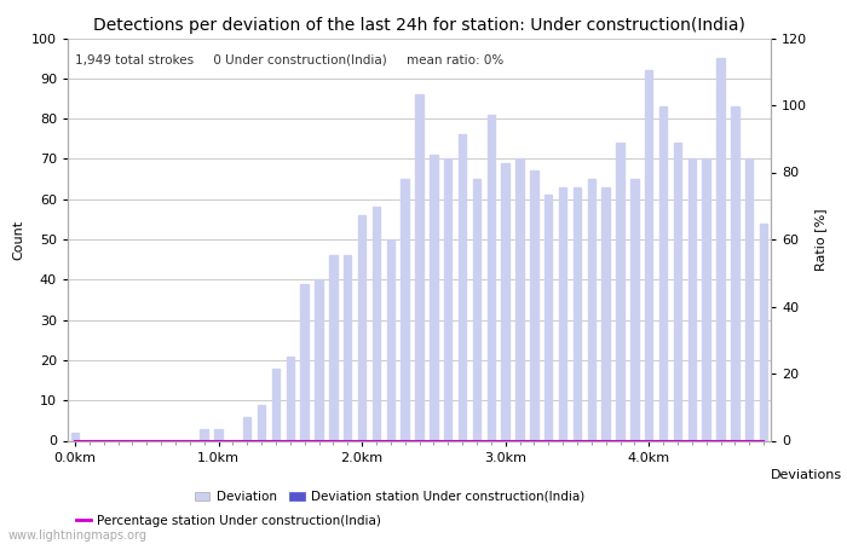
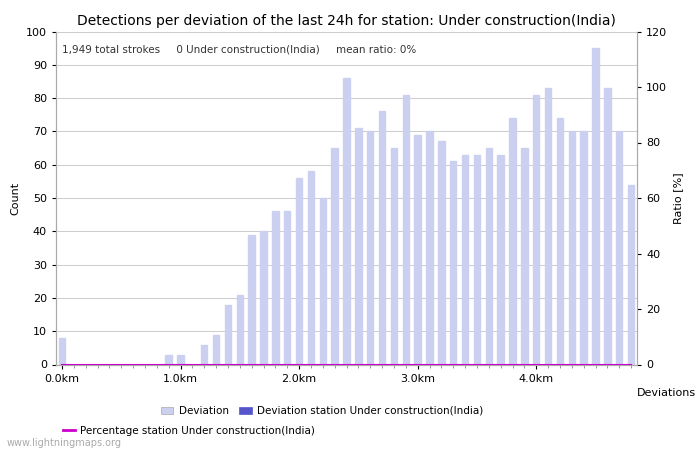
Deviation/0.0km: 2 -> 8
Deviation/4.0km: 92 -> 81
